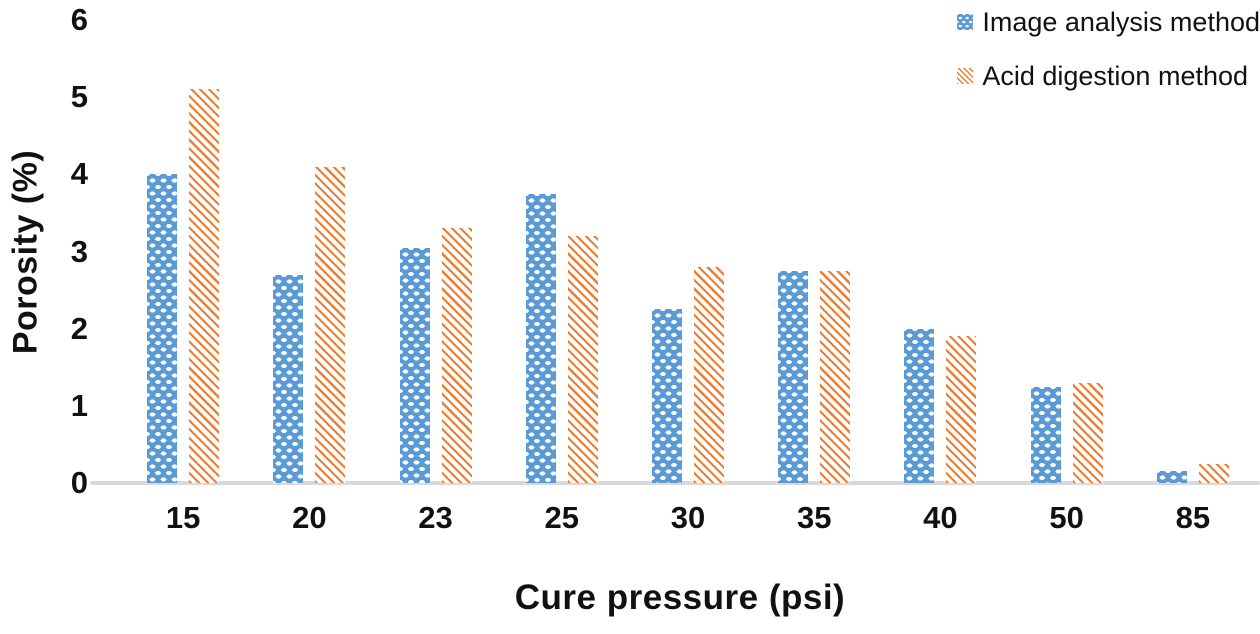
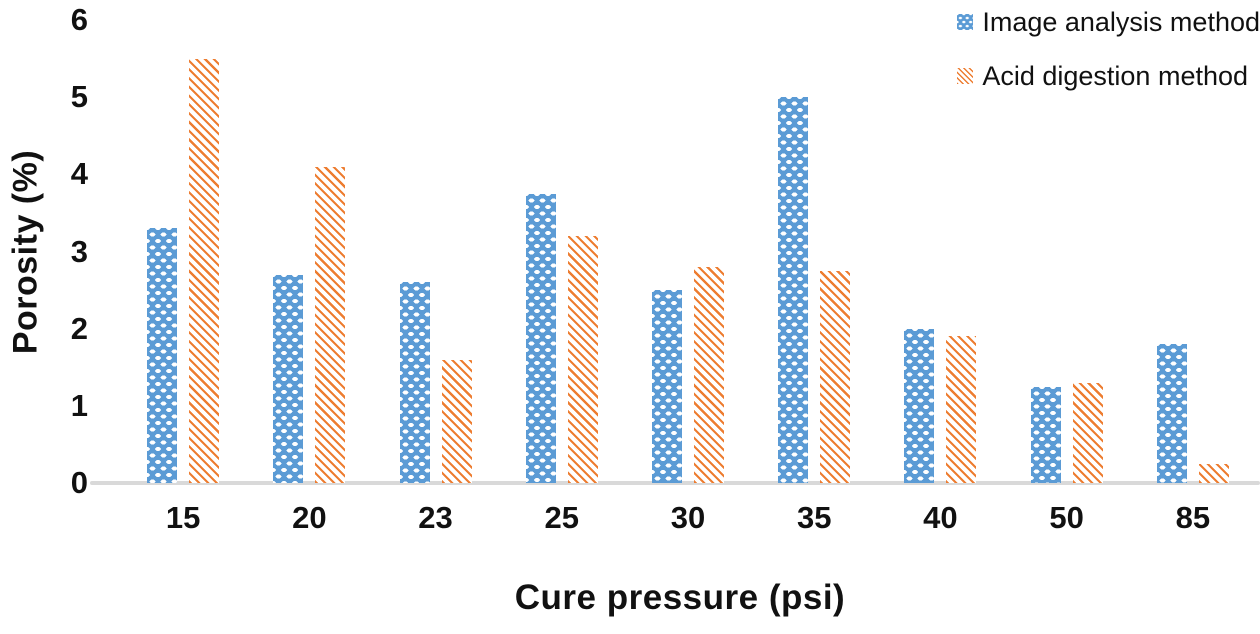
Image analysis method/15: 4.0 -> 3.3
Acid digestion method/15: 5.1 -> 5.5
Image analysis method/23: 3.0 -> 2.6
Acid digestion method/23: 3.3 -> 1.6
Image analysis method/30: 2.2 -> 2.5
Image analysis method/35: 2.8 -> 5.0
Image analysis method/85: 0.1 -> 1.8
